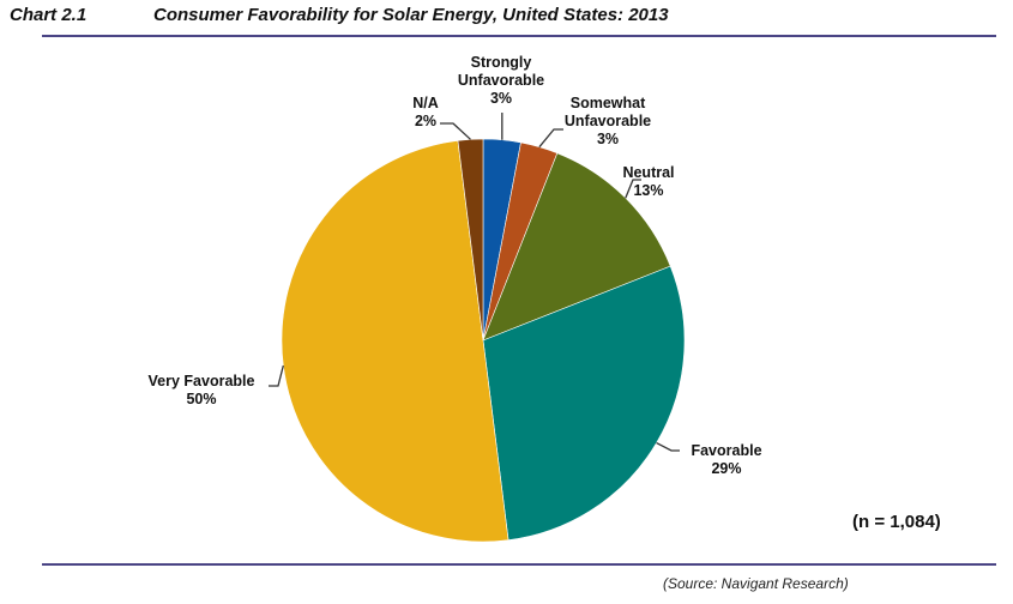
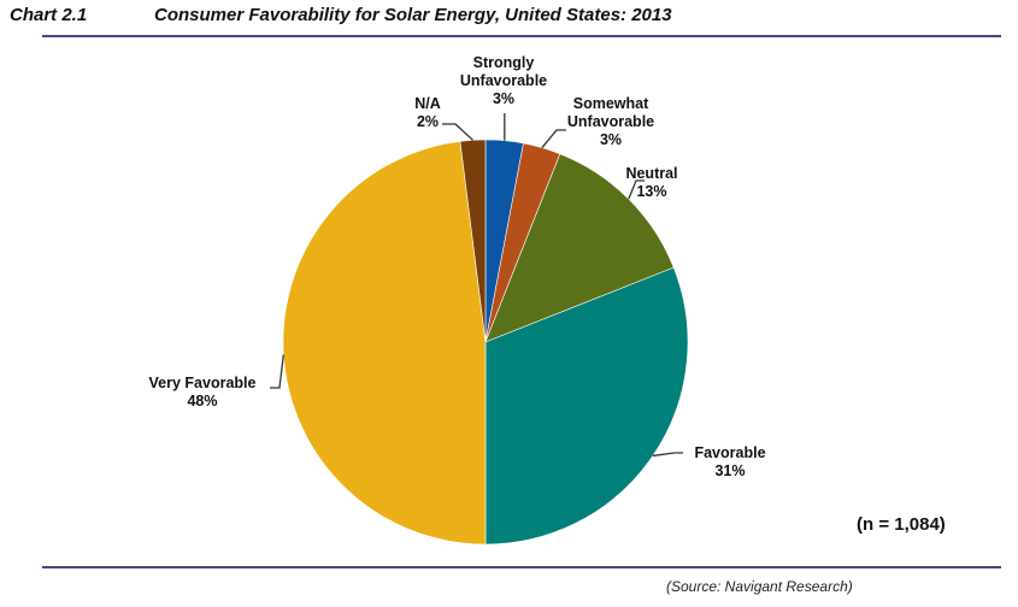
Favorable: 29% -> 31%
Very Favorable: 50% -> 48%
